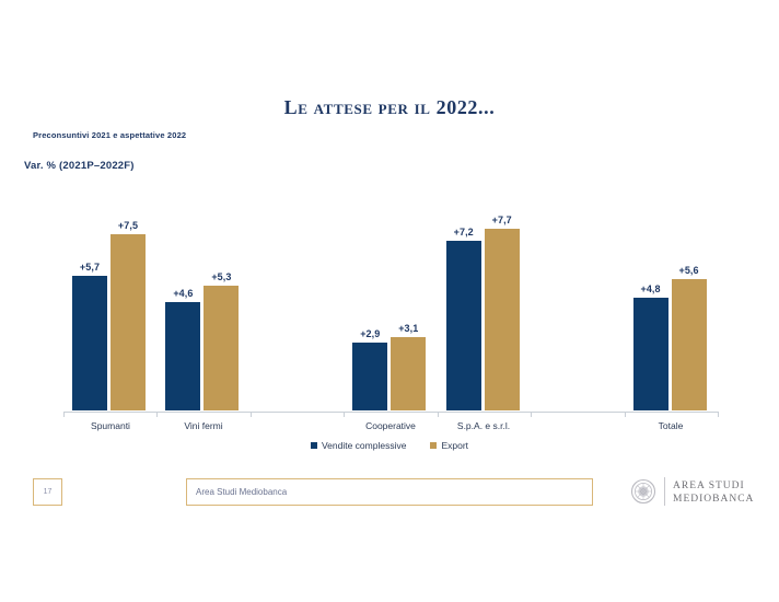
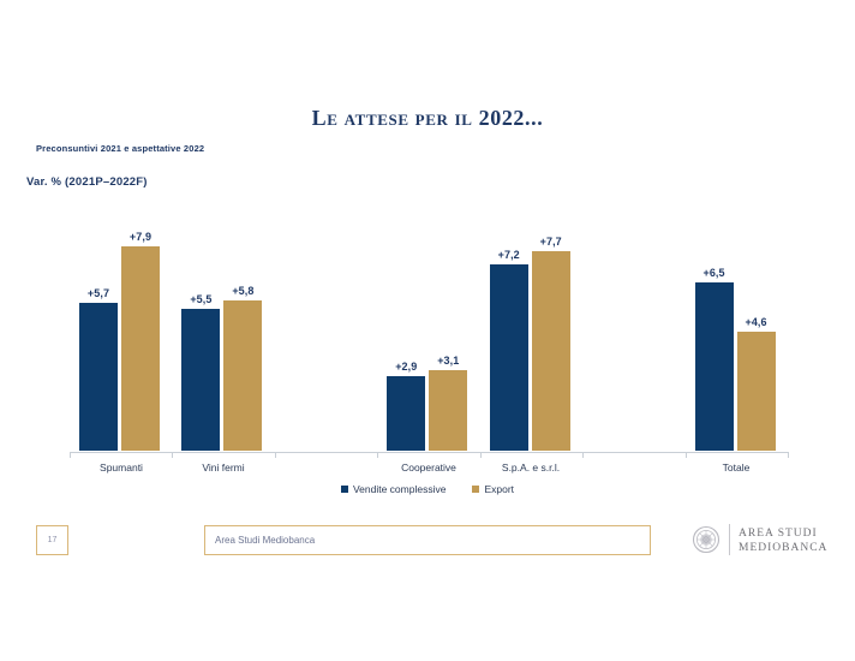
Export/Spumanti: +7,5 -> +7,9
Vendite complessive/Vini fermi: +4,6 -> +5,5
Export/Vini fermi: +5,3 -> +5,8
Vendite complessive/Totale: +4,8 -> +6,5
Export/Totale: +5,6 -> +4,6
